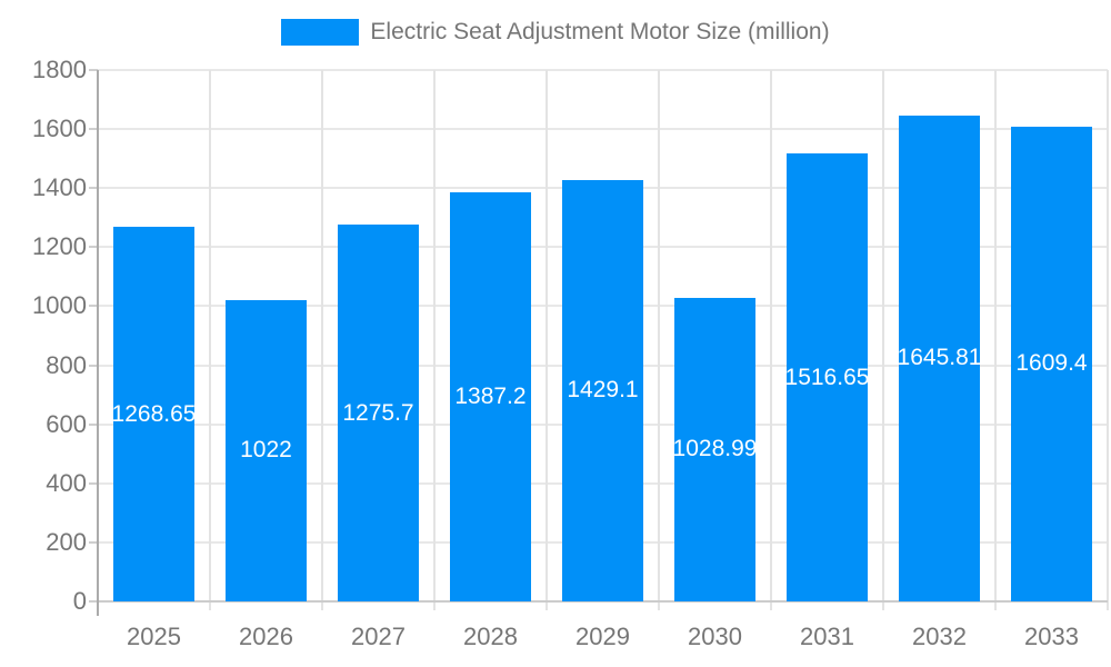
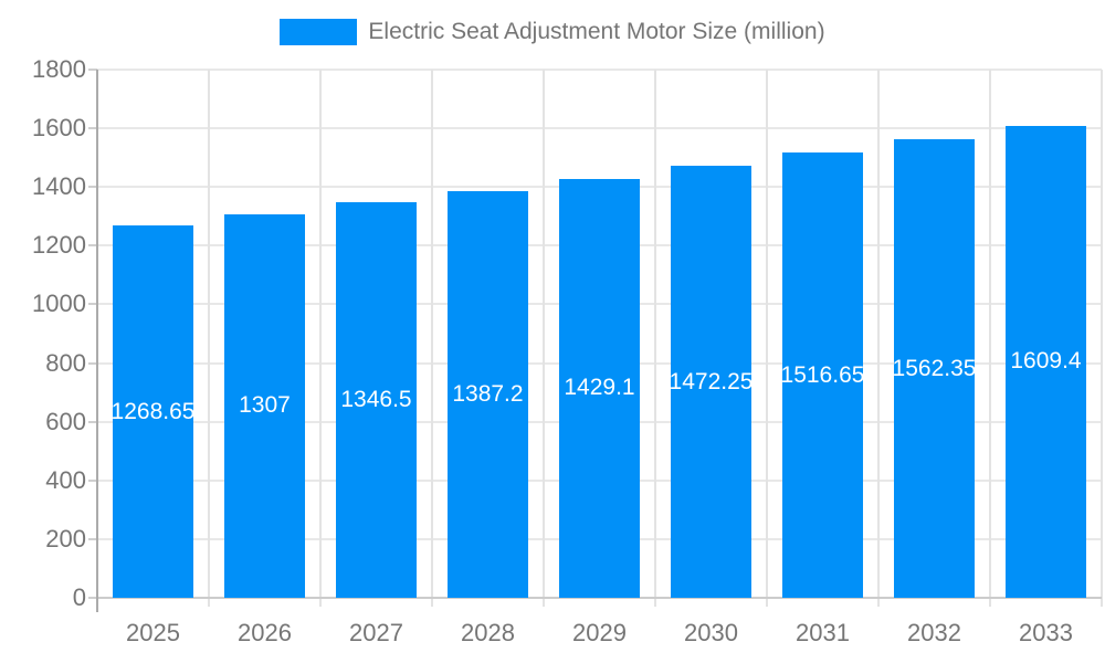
2026: 1022 -> 1307
2027: 1275.7 -> 1346.5
2030: 1028.99 -> 1472.25
2032: 1645.81 -> 1562.35
